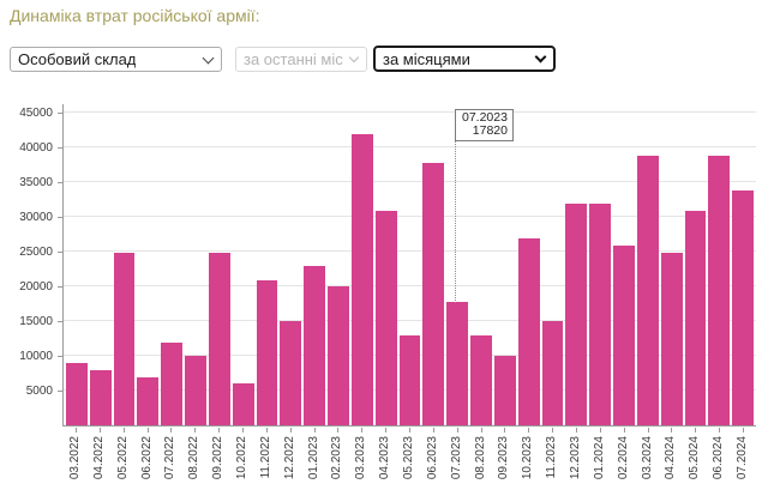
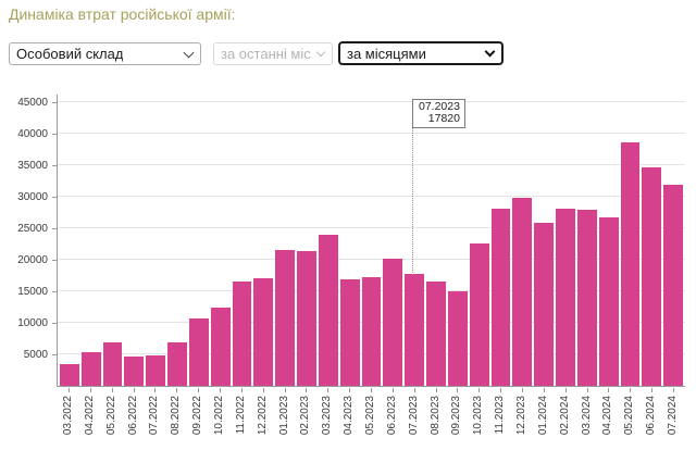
03.2022: 9000 -> 3000
04.2022: 8000 -> 5000
05.2022: 25000 -> 7000
06.2022: 7000 -> 5000
07.2022: 12000 -> 5000
08.2022: 10000 -> 7000
09.2022: 25000 -> 11000
10.2022: 6000 -> 12000
11.2022: 21000 -> 17000
12.2022: 15000 -> 17000
01.2023: 23000 -> 22000
02.2023: 20000 -> 21000
03.2023: 42000 -> 24000
04.2023: 31000 -> 17000
05.2023: 13000 -> 17000
06.2023: 38000 -> 20000
08.2023: 13000 -> 17000
09.2023: 10000 -> 15000
10.2023: 27000 -> 23000
11.2023: 15000 -> 28000
12.2023: 32000 -> 30000
01.2024: 32000 -> 26000
02.2024: 26000 -> 28000
03.2024: 39000 -> 28000
04.2024: 25000 -> 27000
05.2024: 31000 -> 39000
06.2024: 39000 -> 35000
07.2024: 34000 -> 32000
